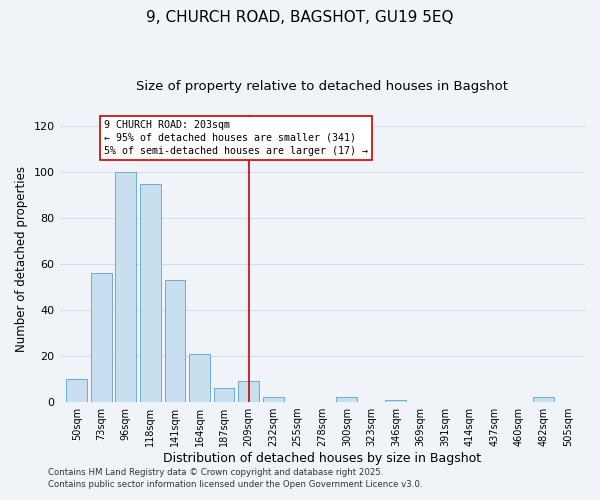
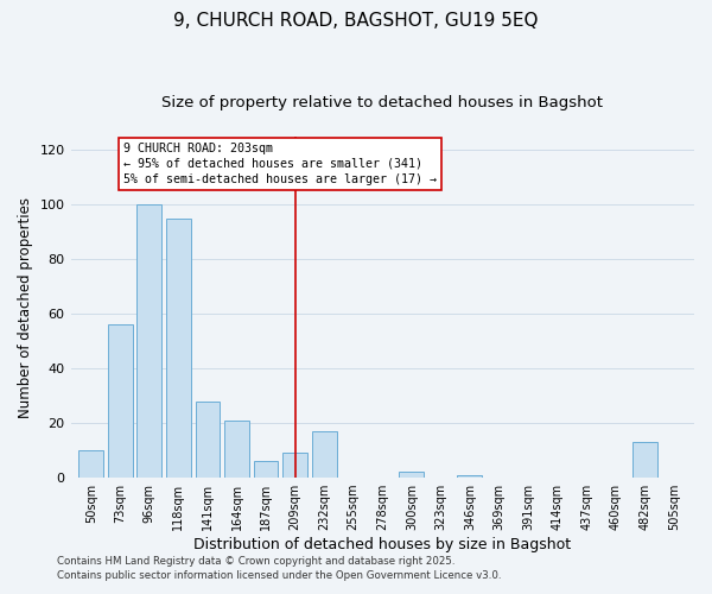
141sqm: 53 -> 28
232sqm: 2 -> 17
482sqm: 2 -> 13
